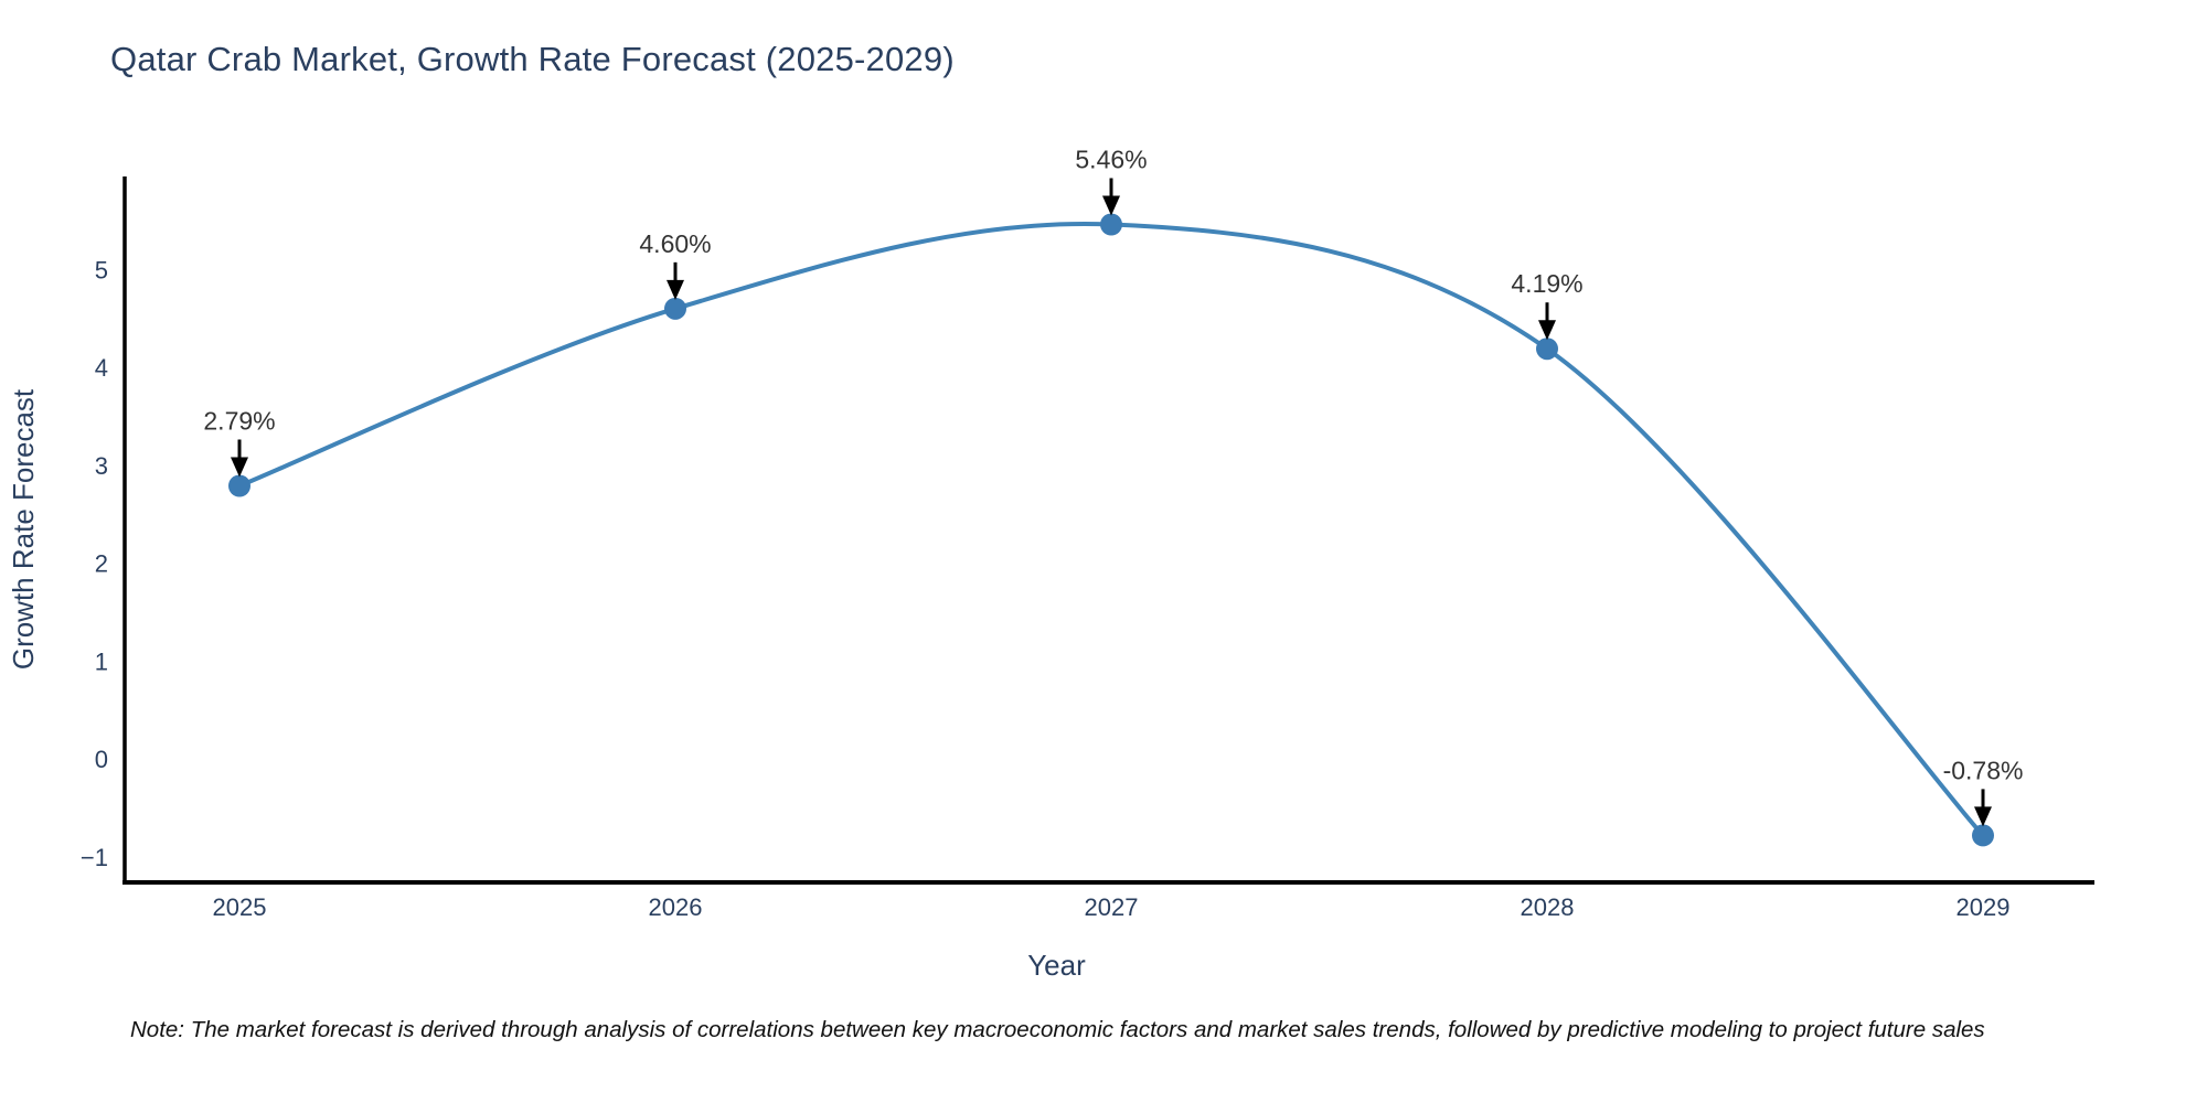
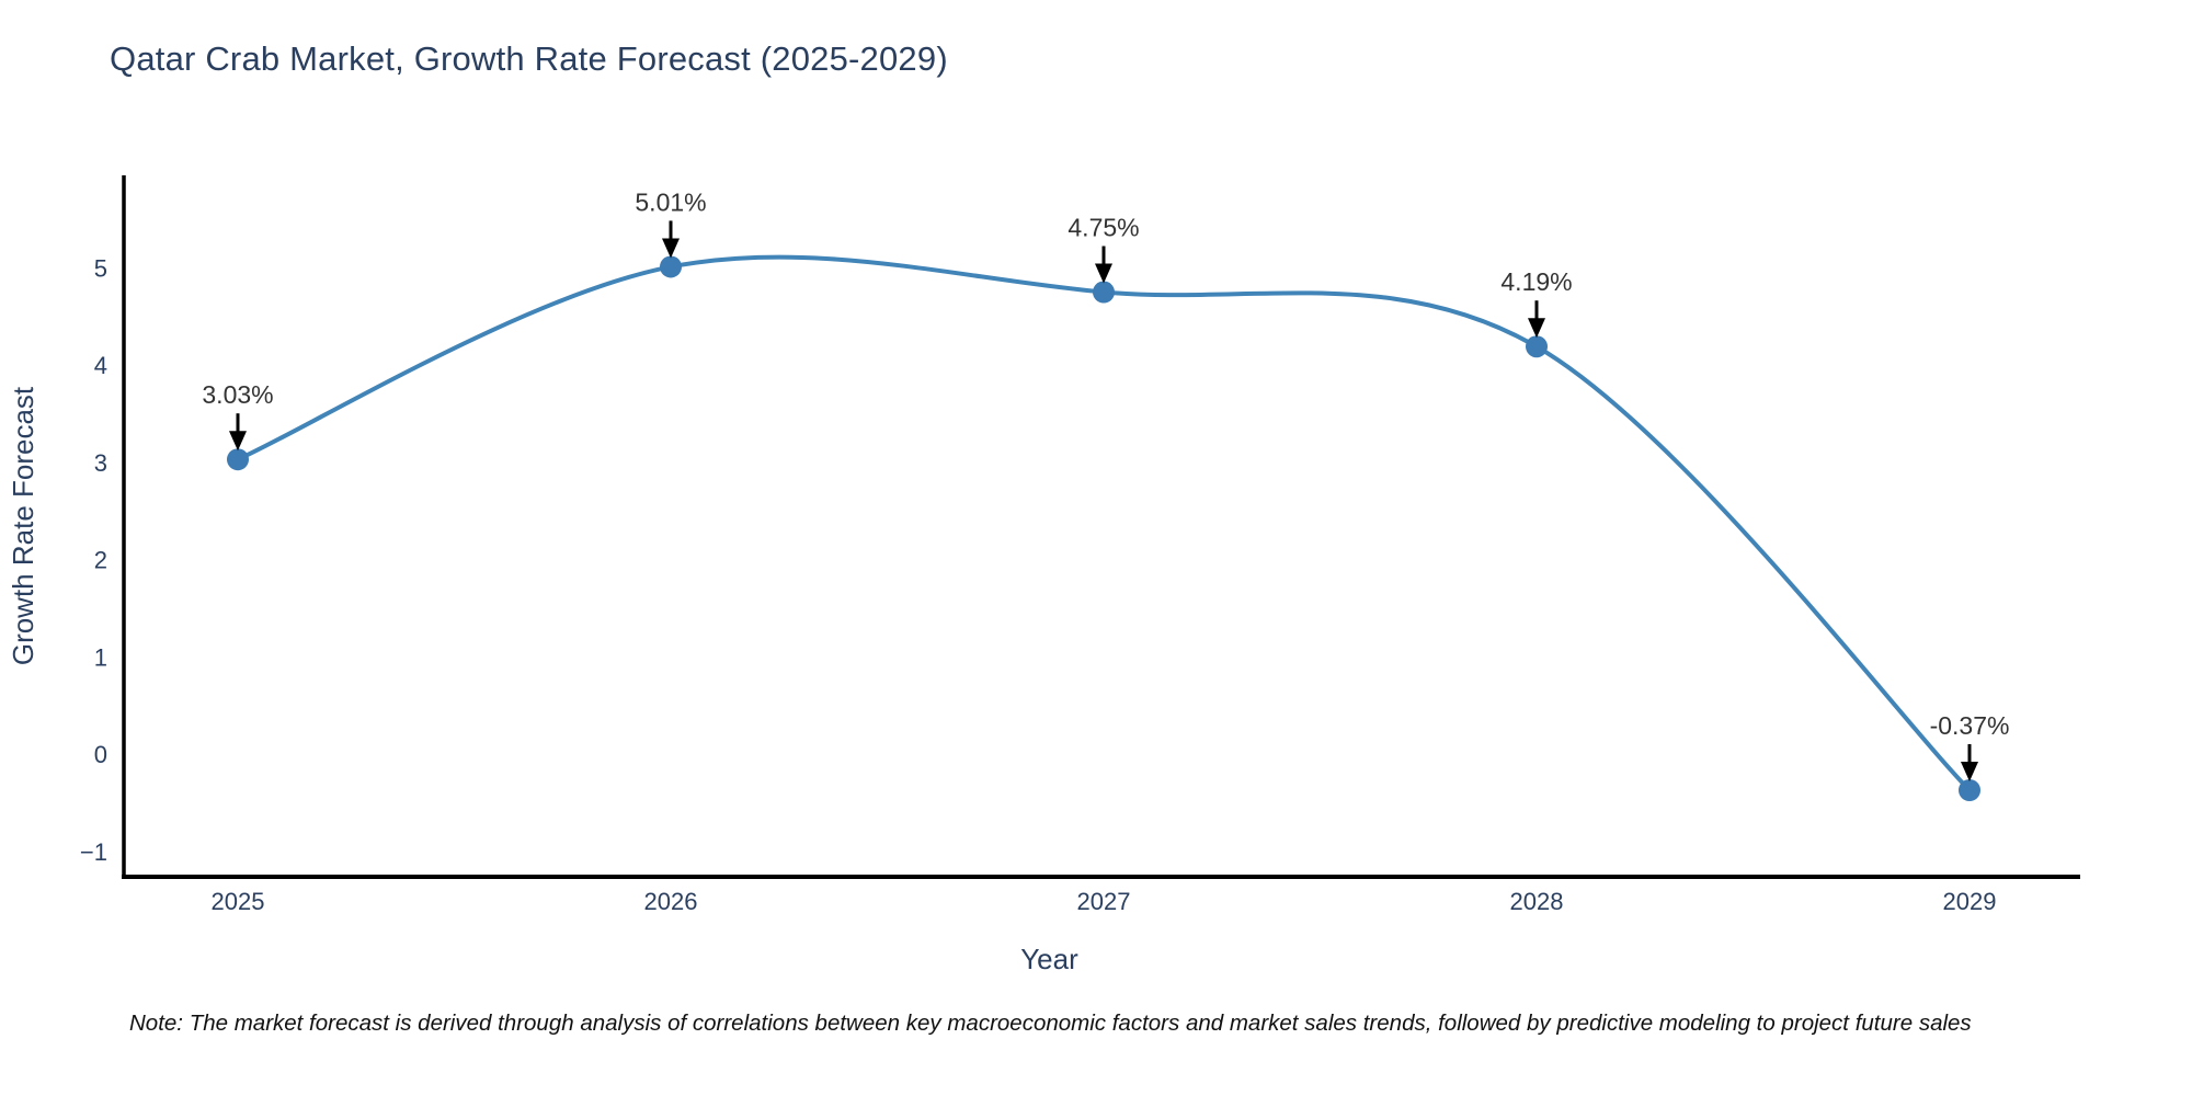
2025: 2.79% -> 3.03%
2026: 4.60% -> 5.01%
2027: 5.46% -> 4.75%
2029: -0.78% -> -0.37%
